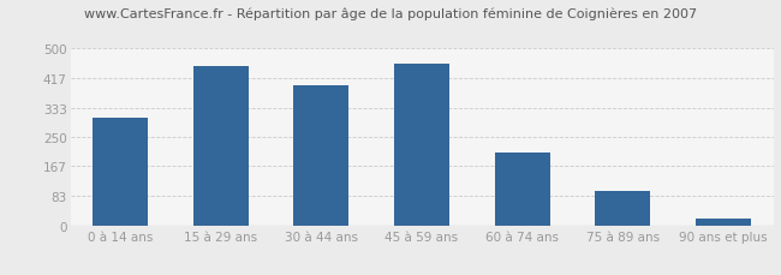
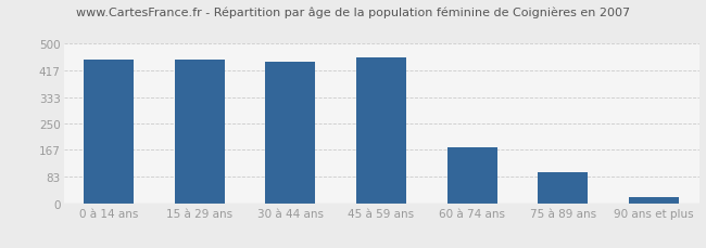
0 à 14 ans: 305 -> 452
30 à 44 ans: 395 -> 443
60 à 74 ans: 205 -> 175
